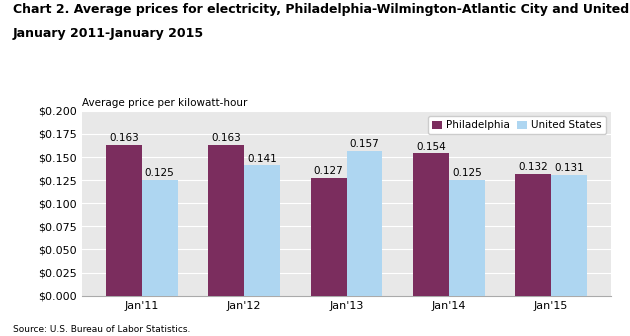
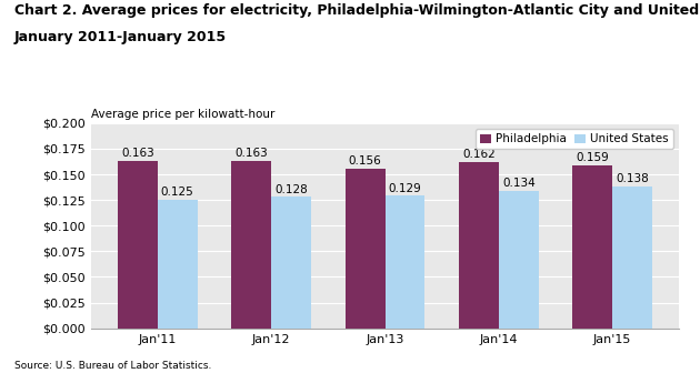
United States/Jan'12: 0.141 -> 0.128
Philadelphia/Jan'13: 0.127 -> 0.156
United States/Jan'13: 0.157 -> 0.129
Philadelphia/Jan'14: 0.154 -> 0.162
United States/Jan'14: 0.125 -> 0.134
Philadelphia/Jan'15: 0.132 -> 0.159
United States/Jan'15: 0.131 -> 0.138
